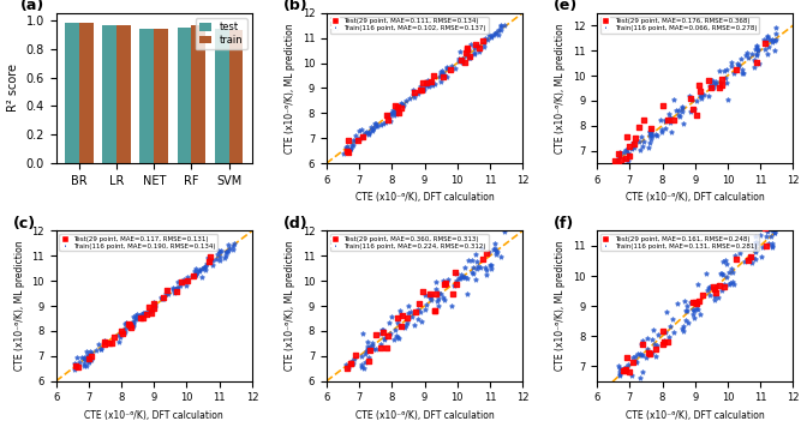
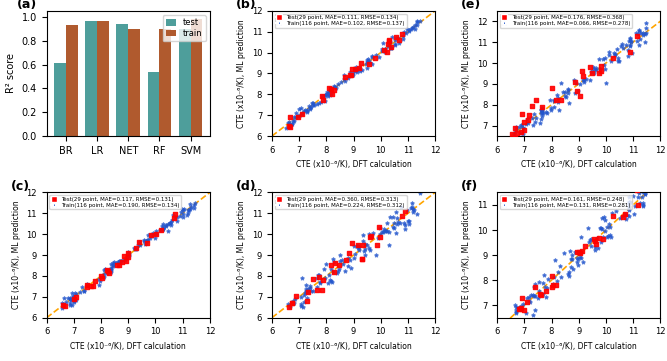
test/BR: 0.98 -> 0.61
train/BR: 0.98 -> 0.93
train/NET: 0.94 -> 0.90
test/RF: 0.95 -> 0.54
train/RF: 0.97 -> 0.90
test/SVM: 0.94 -> 0.90
train/SVM: 0.93 -> 0.98
